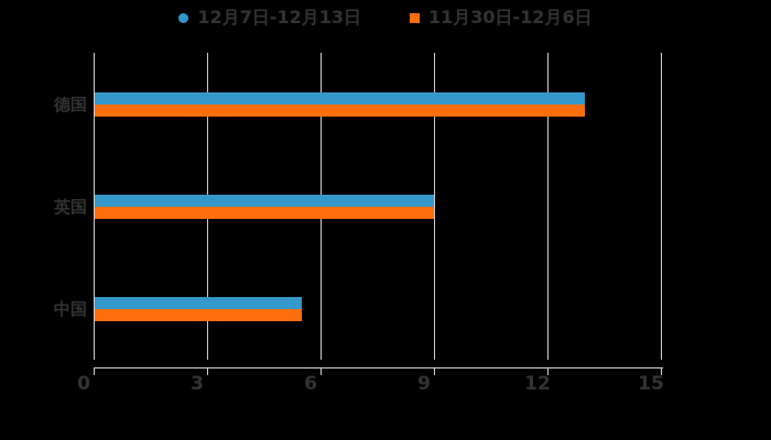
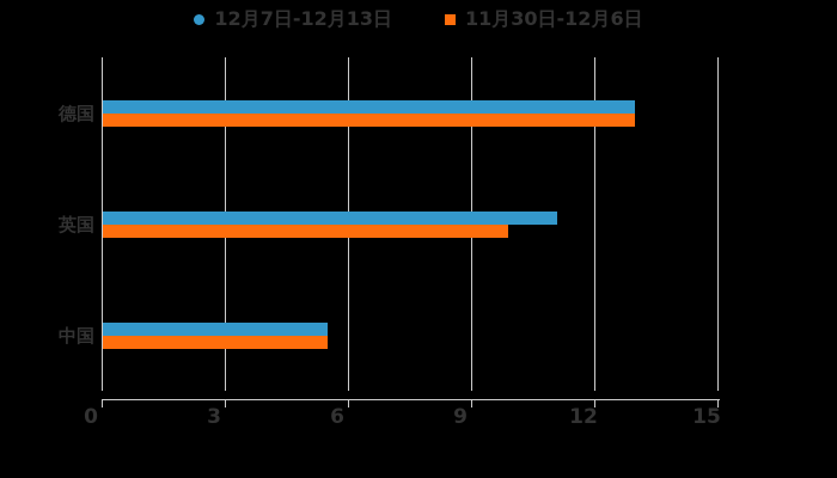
12月7日-12月13日/英国: 9.0 -> 11.1
11月30日-12月6日/英国: 9.0 -> 9.9
